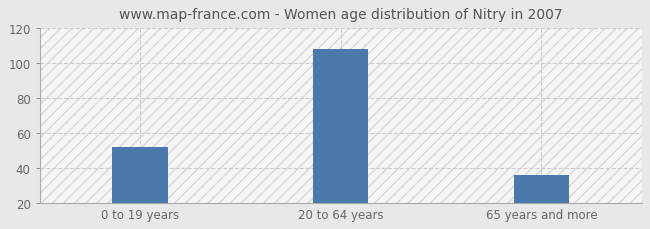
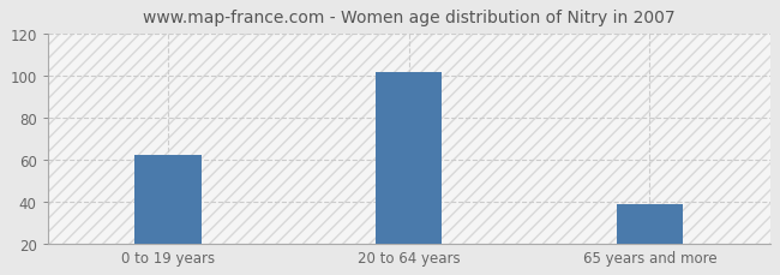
0 to 19 years: 52 -> 62
20 to 64 years: 108 -> 102
65 years and more: 36 -> 39
